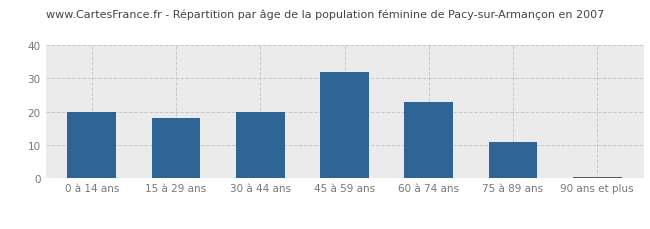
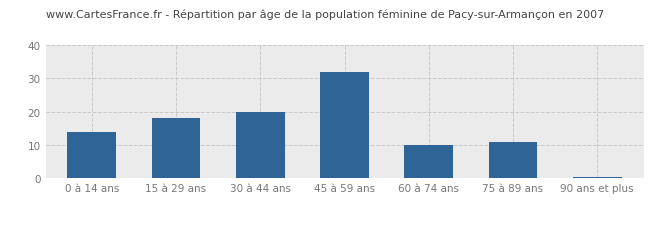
0 à 14 ans: 20.0 -> 14.0
60 à 74 ans: 23.0 -> 10.0
